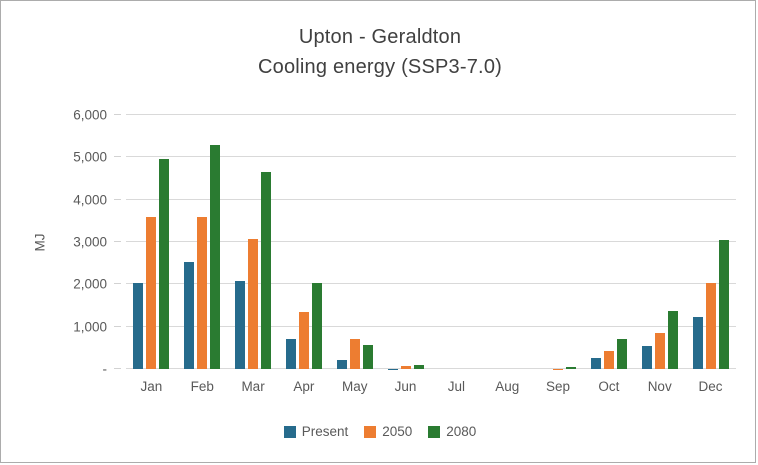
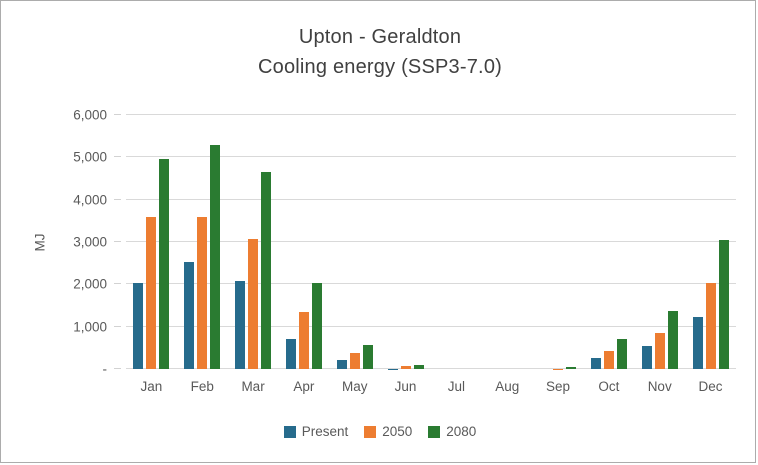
2050/May: 700 -> 400
